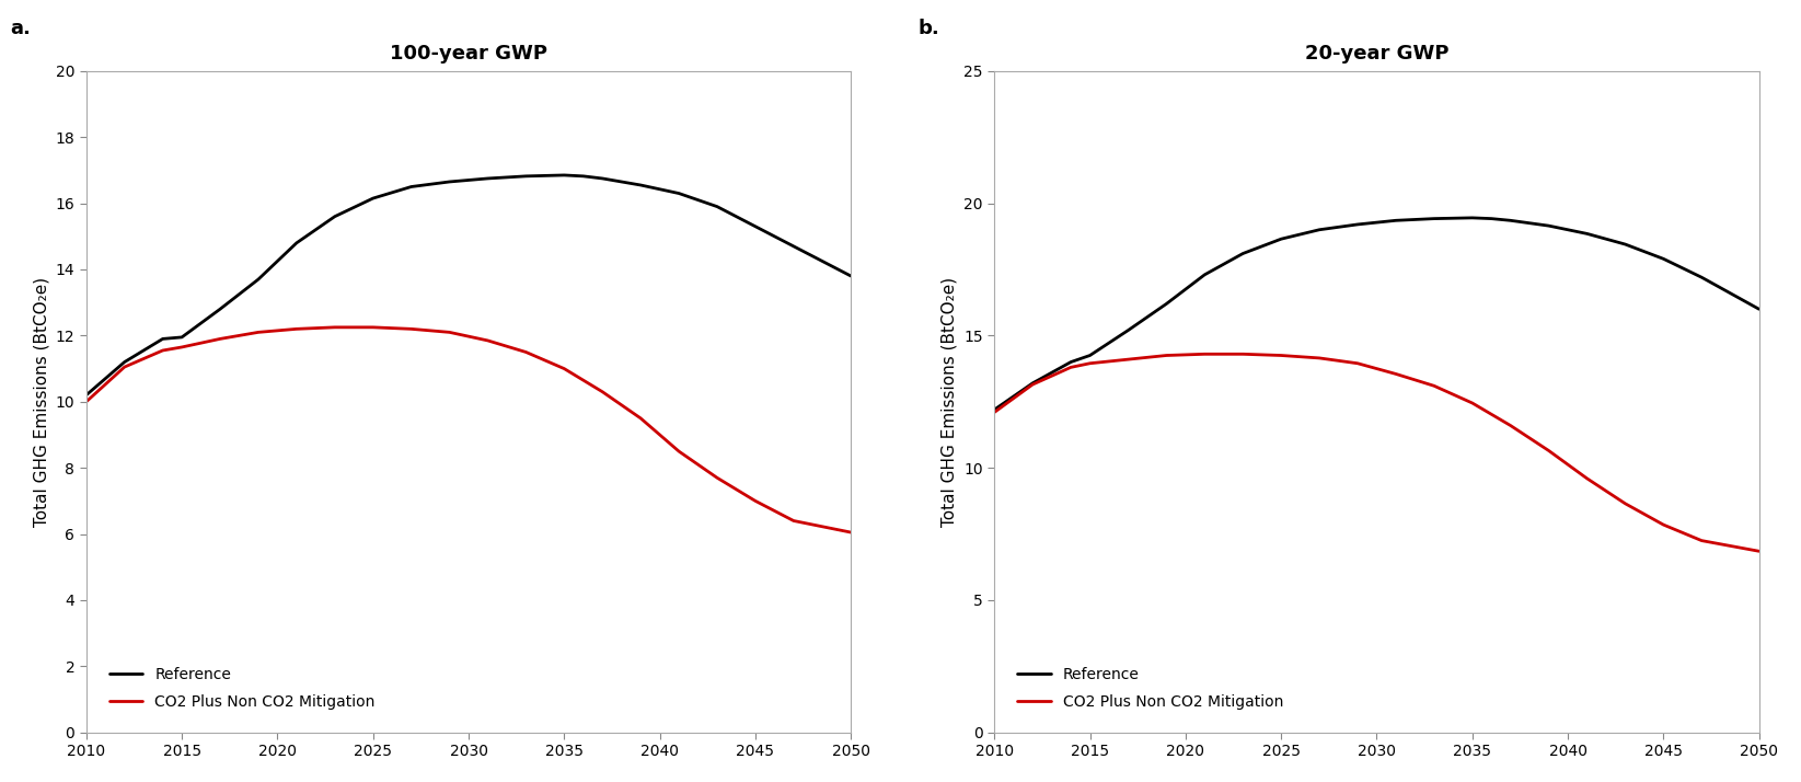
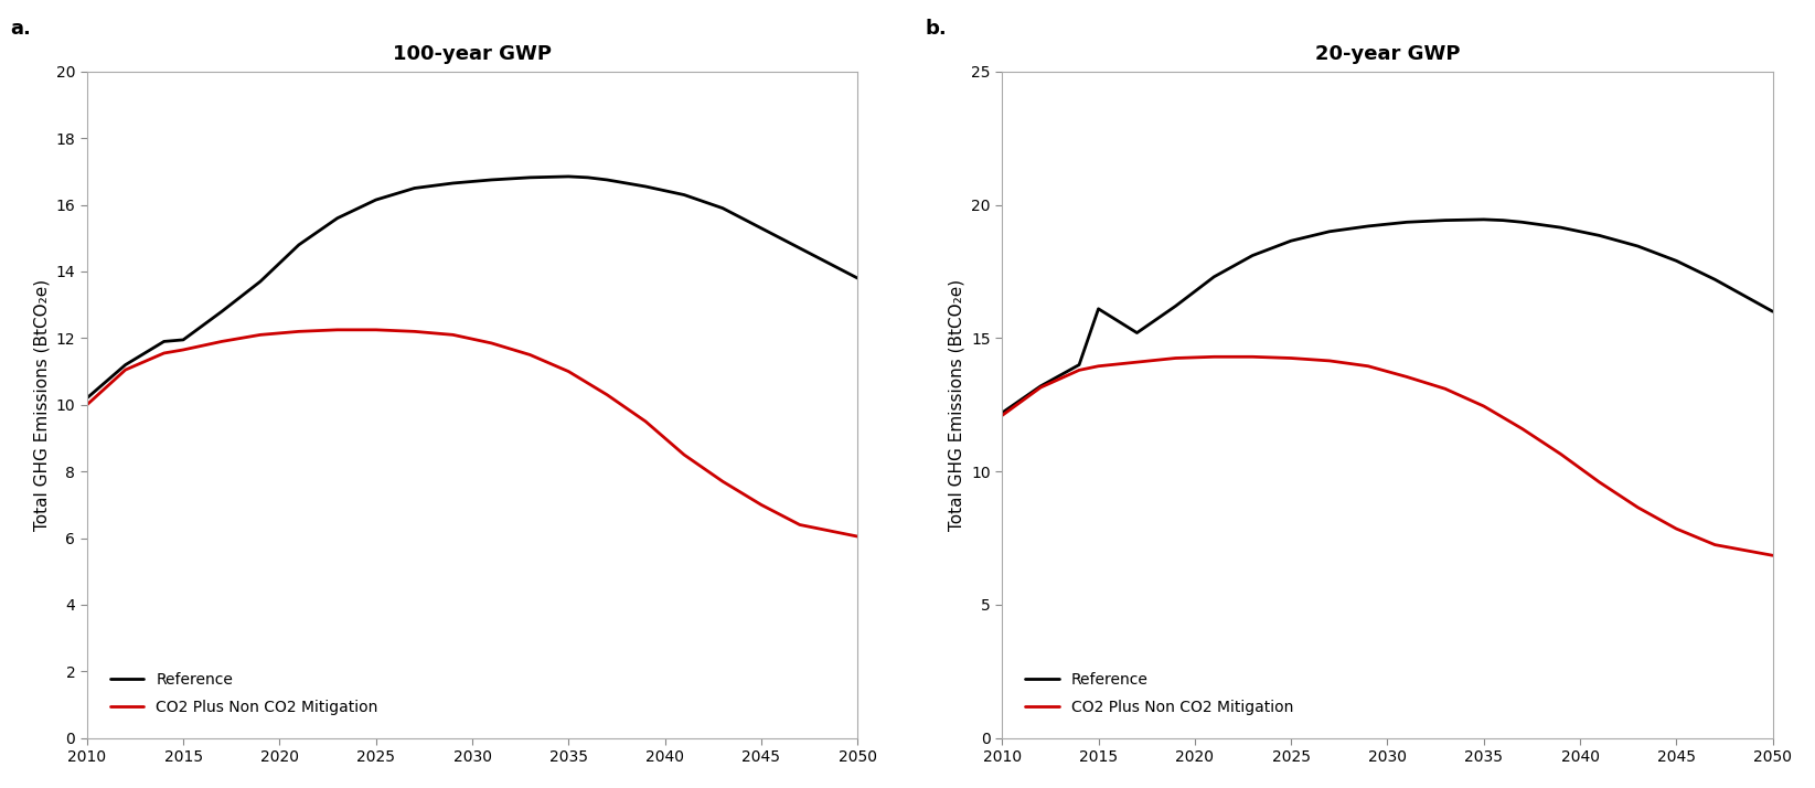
20-year GWP/Reference/2015: 14.25 -> 16.10
